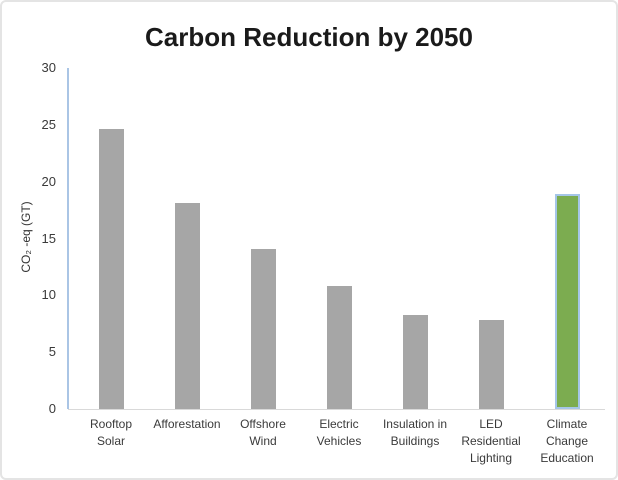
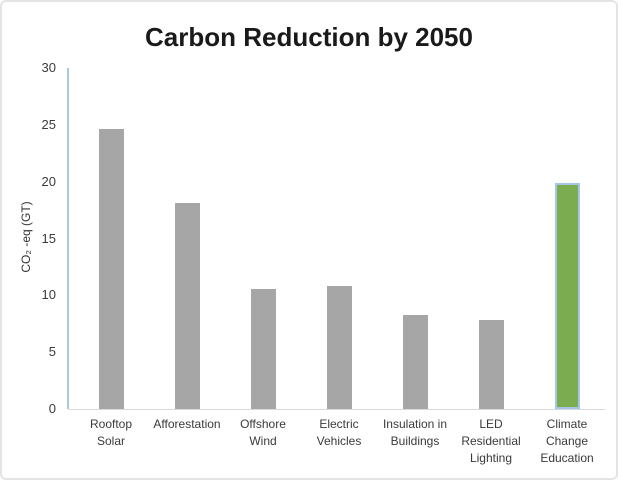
Offshore Wind: 14.1 -> 10.6
Climate Change Education: 18.9 -> 19.9
